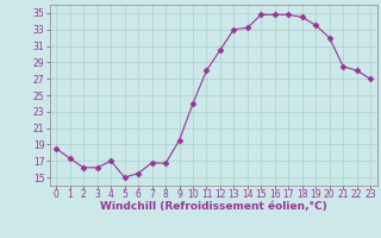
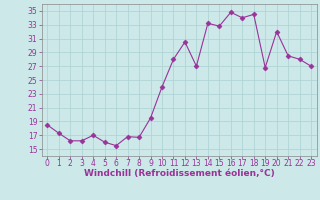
5: 15.0 -> 16.0
13: 33.0 -> 27.0
15: 34.8 -> 32.8
17: 34.8 -> 34.0
19: 33.5 -> 26.8
